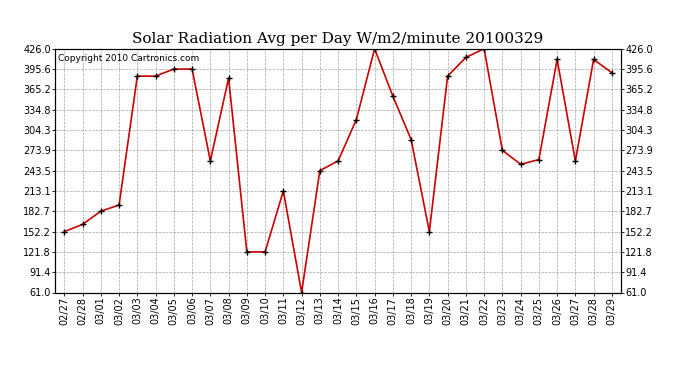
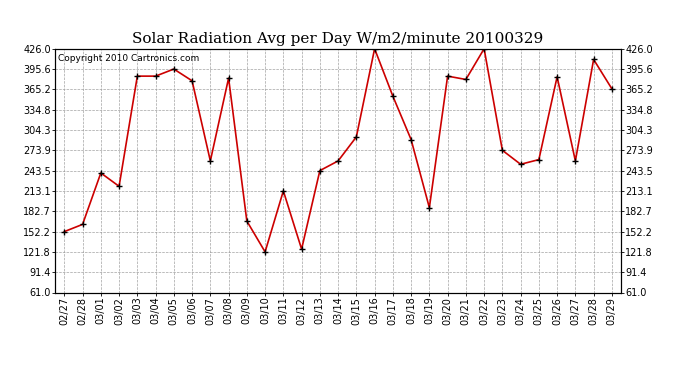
03/01: 183 -> 240
03/02: 192 -> 220
03/06: 396 -> 378
03/09: 122 -> 168
03/12: 61 -> 126
03/15: 320 -> 294
03/19: 152 -> 188
03/21: 413 -> 380
03/26: 410 -> 384
03/29: 390 -> 366
